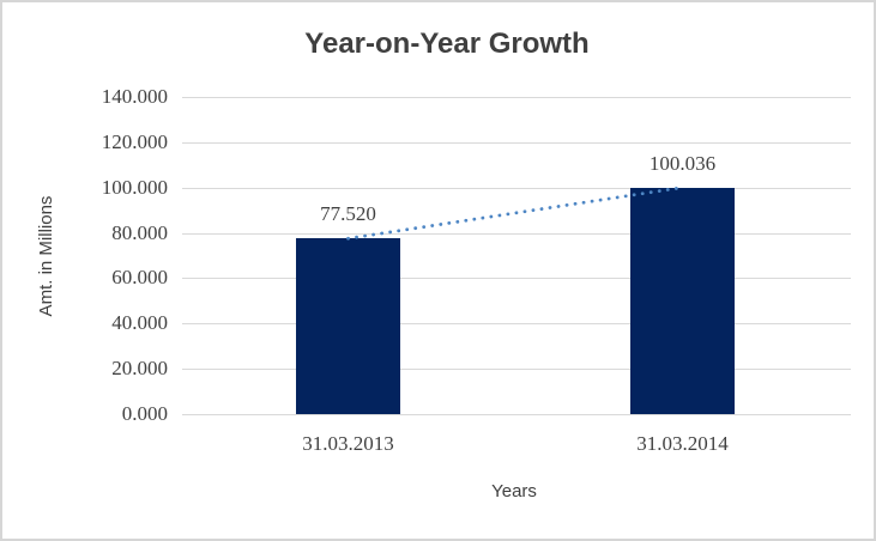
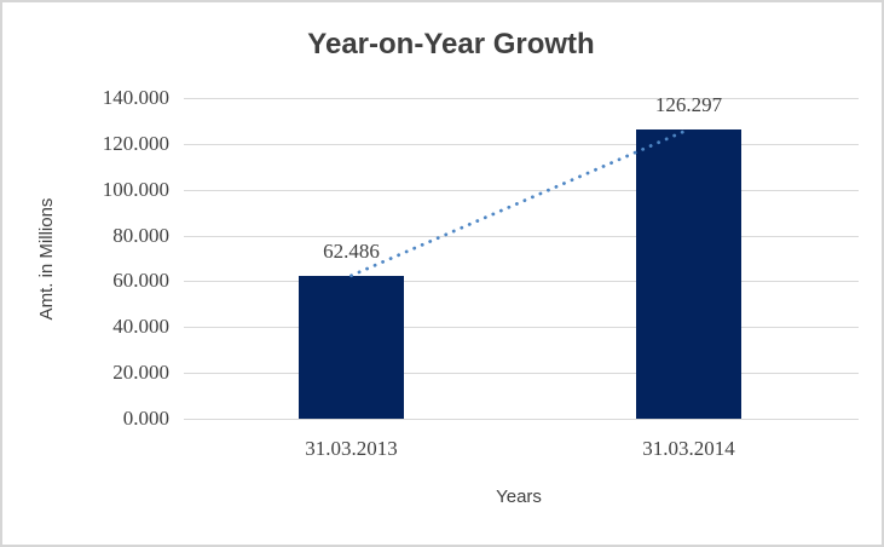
31.03.2013: 77.520 -> 62.486
31.03.2014: 100.036 -> 126.297
